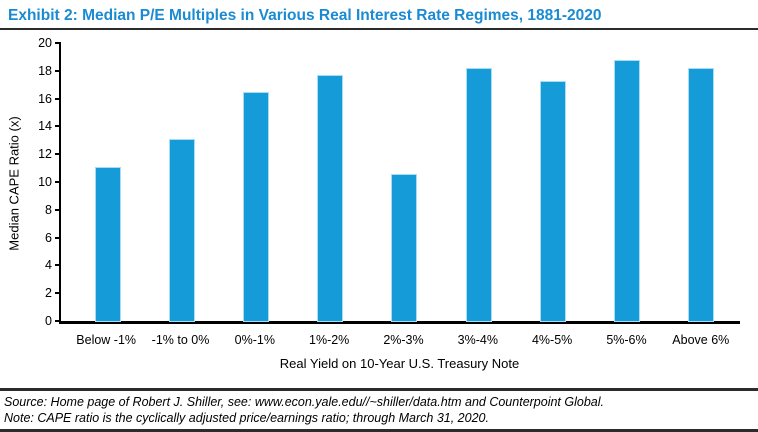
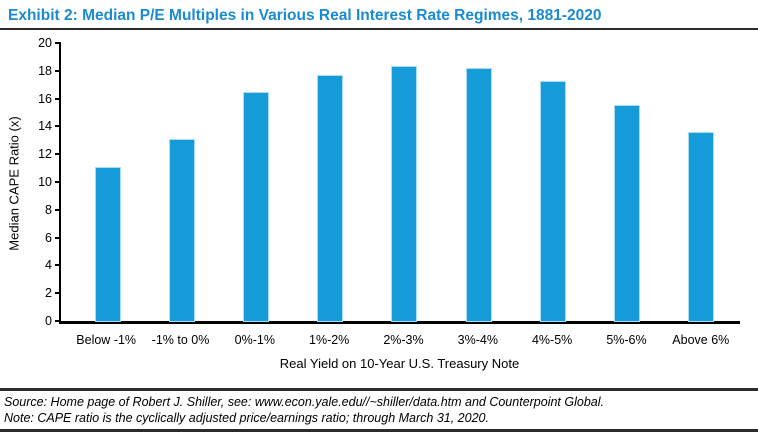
2%-3%: 10.5 -> 18.3
5%-6%: 18.7 -> 15.5
Above 6%: 18.1 -> 13.5
